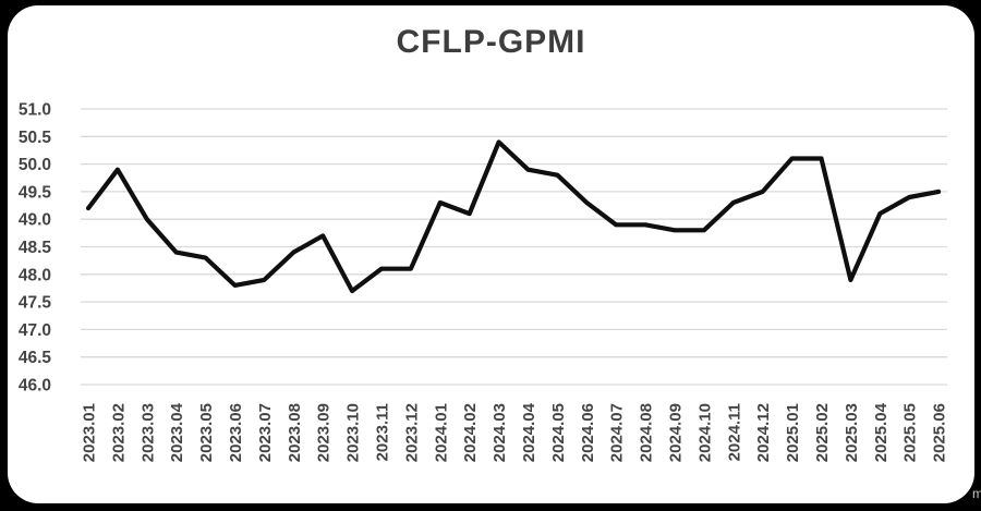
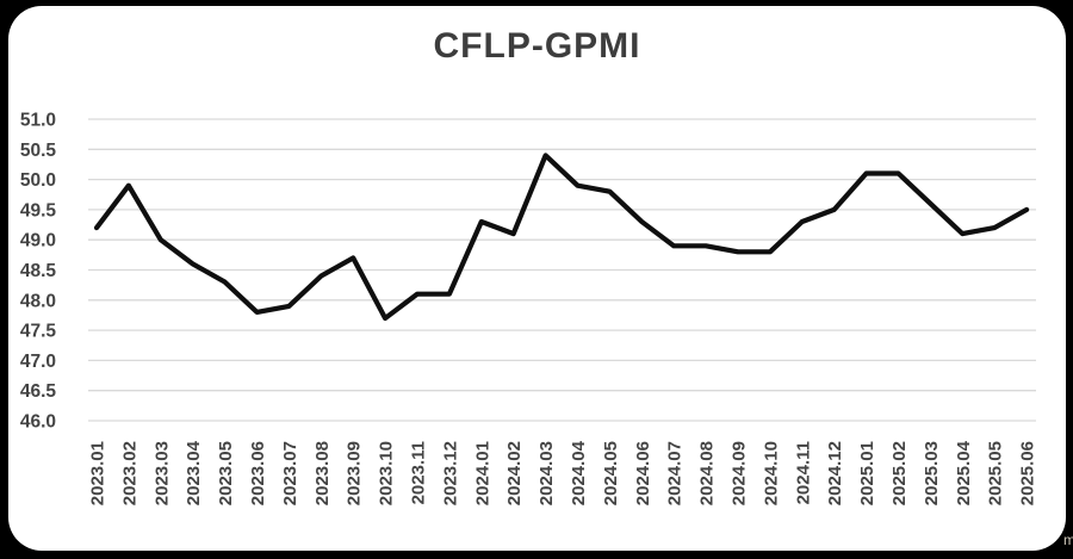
2023.04: 48.4 -> 48.6
2025.03: 47.9 -> 49.6
2025.05: 49.4 -> 49.2
